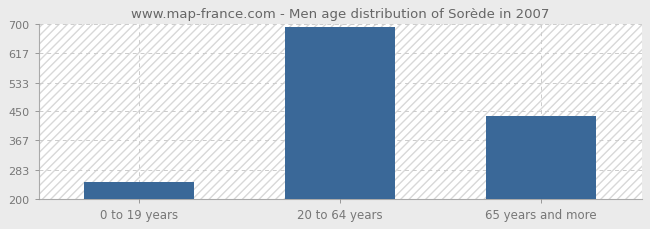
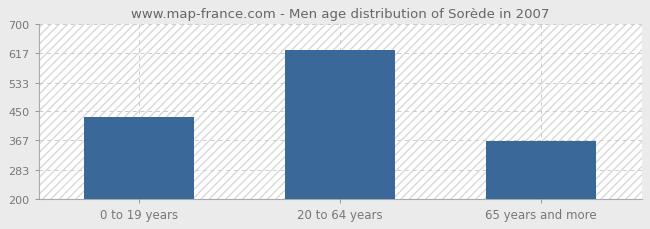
0 to 19 years: 247 -> 435
20 to 64 years: 693 -> 625
65 years and more: 438 -> 365
